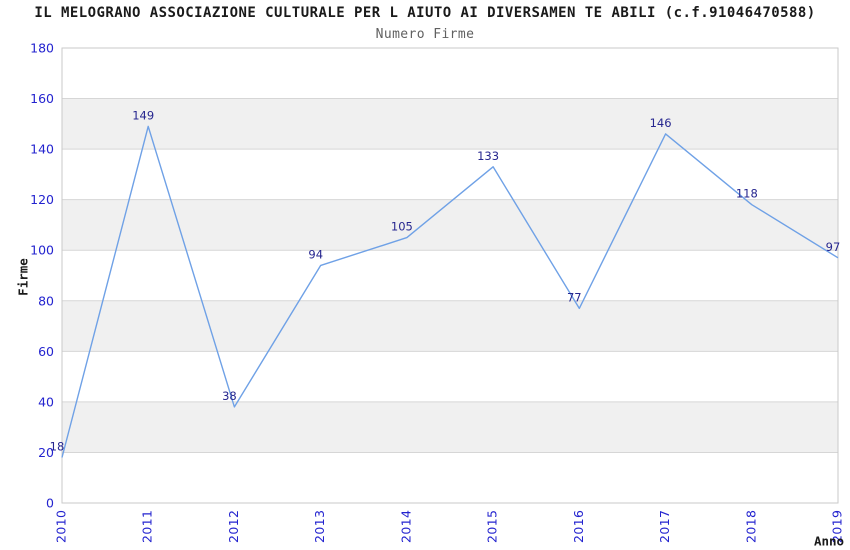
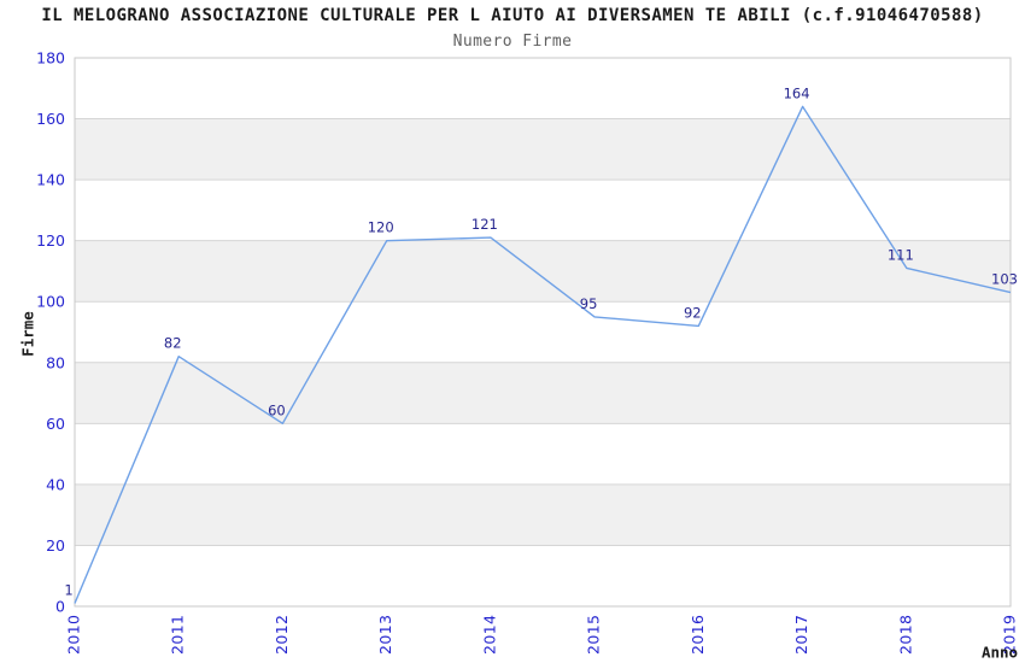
2010: 18 -> 1
2011: 149 -> 82
2012: 38 -> 60
2013: 94 -> 120
2014: 105 -> 121
2015: 133 -> 95
2016: 77 -> 92
2017: 146 -> 164
2018: 118 -> 111
2019: 97 -> 103
